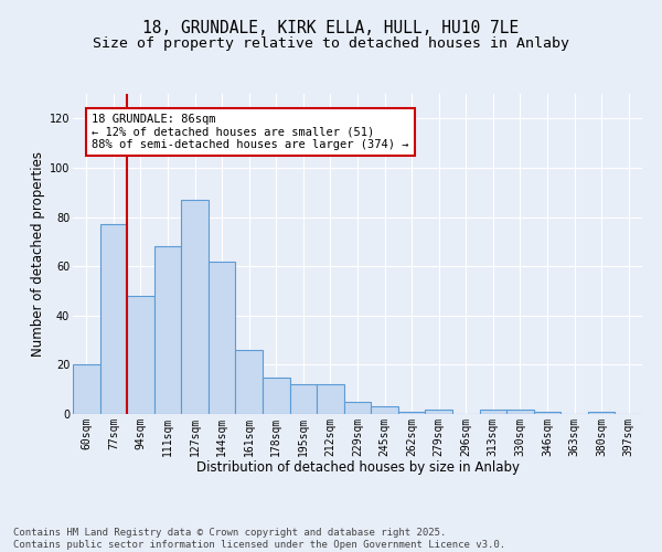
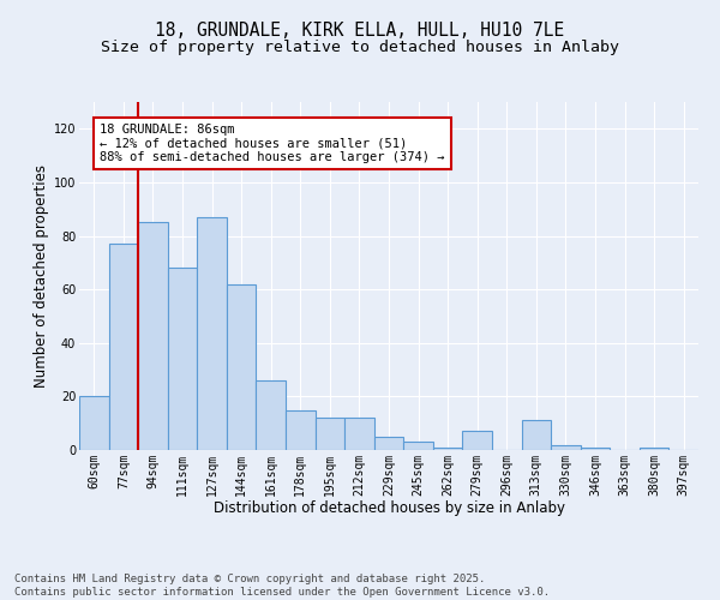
94sqm: 48 -> 85
279sqm: 2 -> 7
313sqm: 2 -> 11
